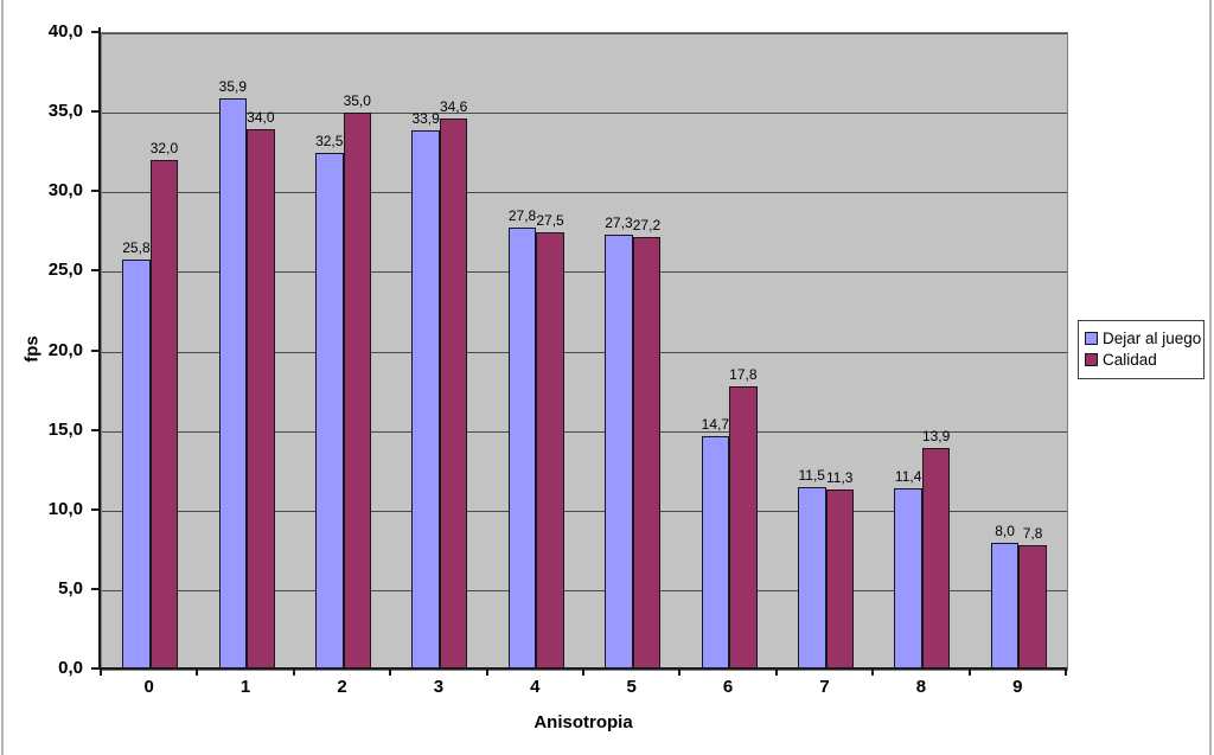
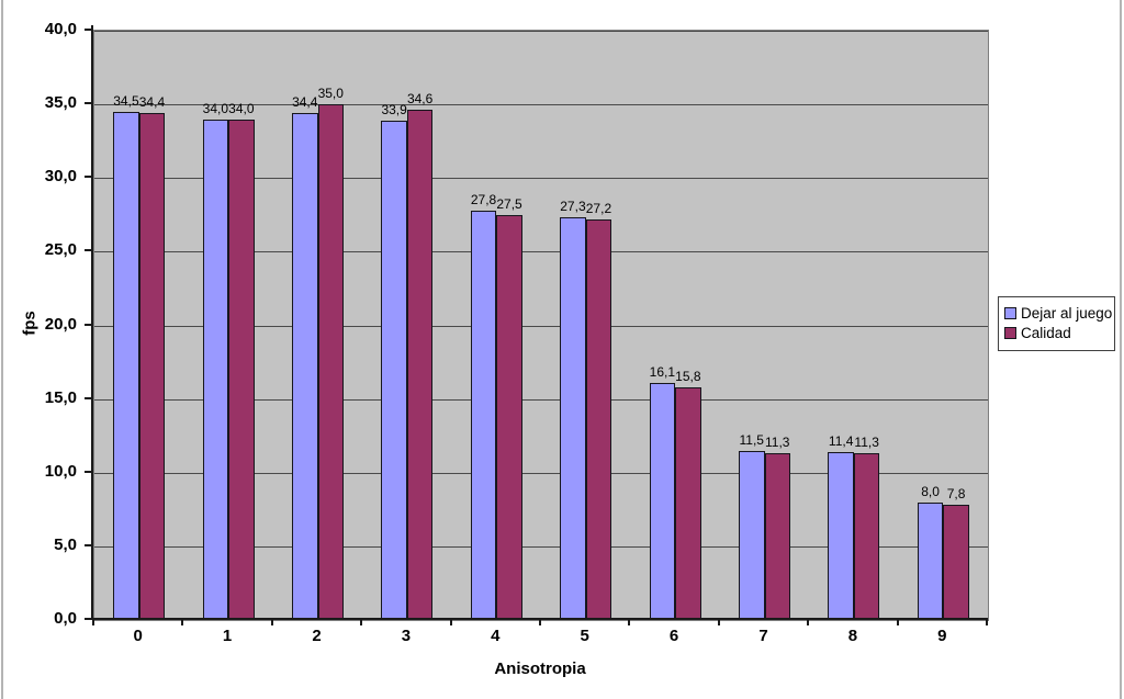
Dejar al juego/0: 25,8 -> 34,5
Calidad/0: 32,0 -> 34,4
Dejar al juego/1: 35,9 -> 34,0
Dejar al juego/2: 32,5 -> 34,4
Dejar al juego/6: 14,7 -> 16,1
Calidad/6: 17,8 -> 15,8
Calidad/8: 13,9 -> 11,3
